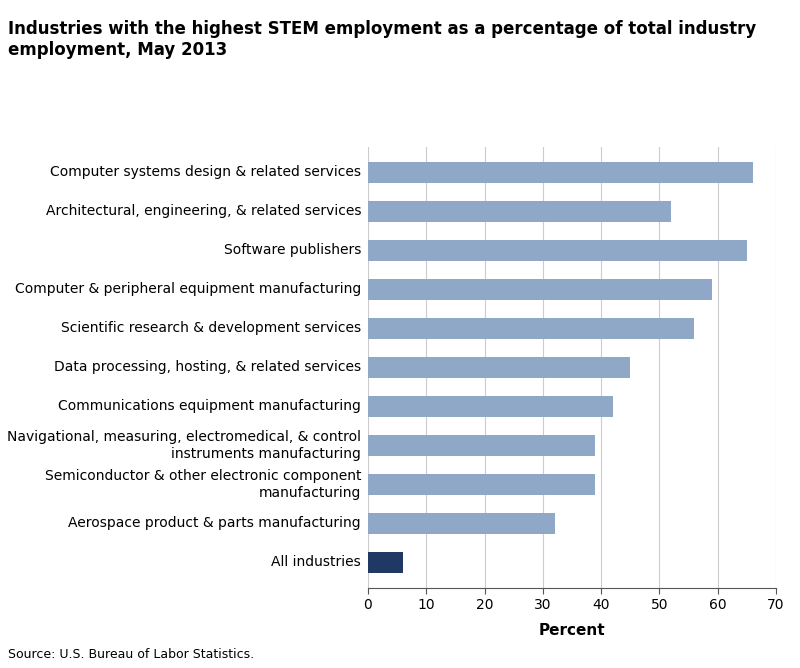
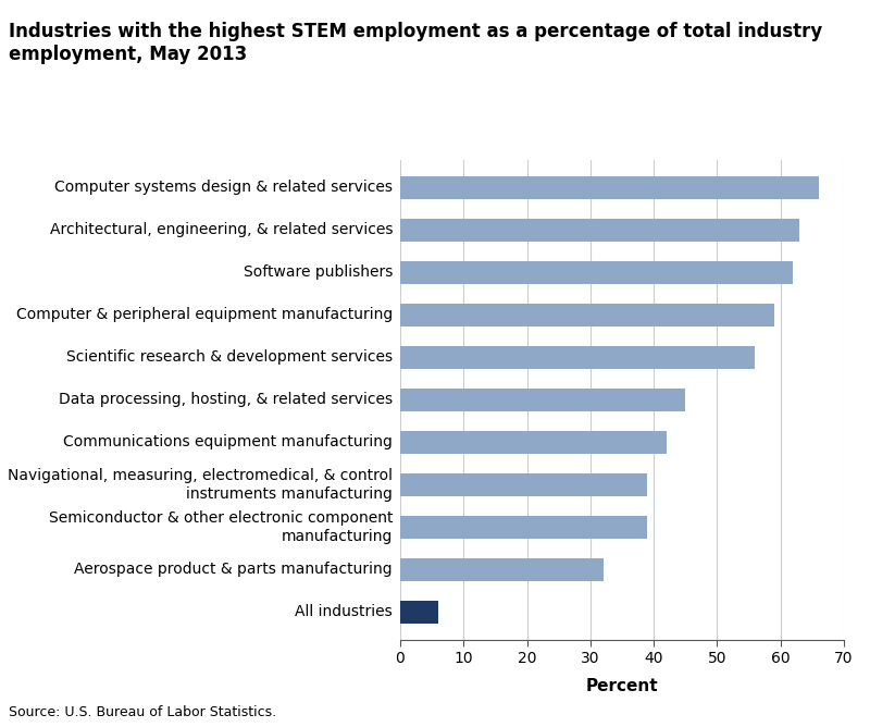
Architectural, engineering, & related services: 52 -> 63
Software publishers: 65 -> 62
